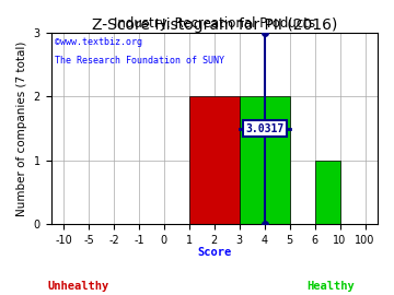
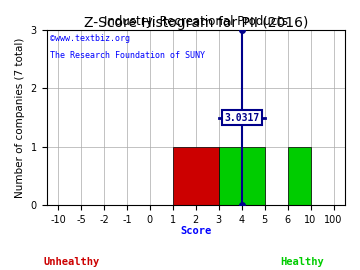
2: 2 -> 1
4: 2 -> 1
